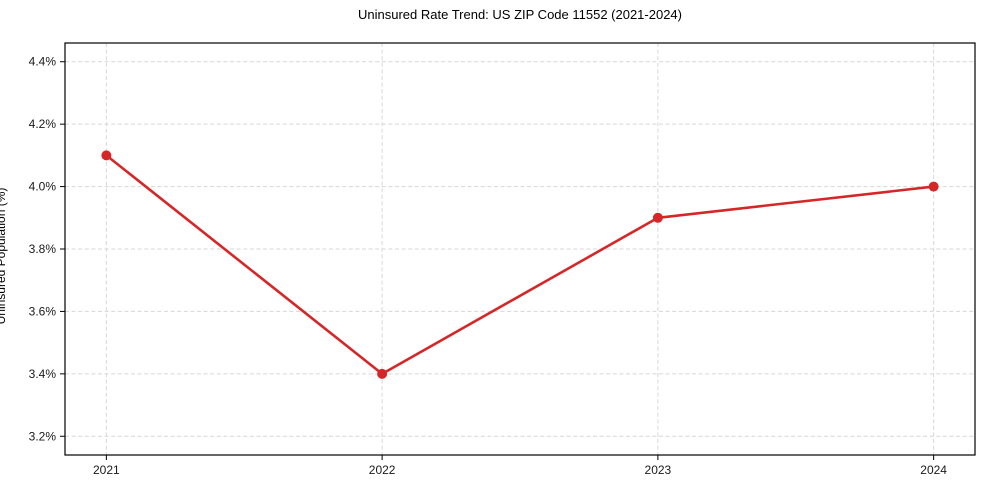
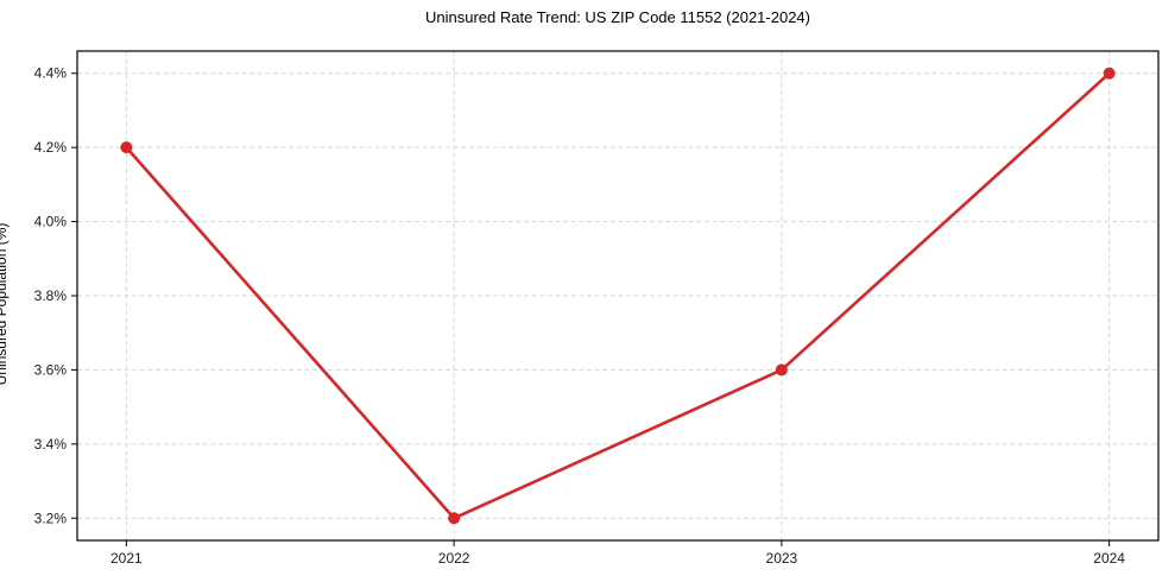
2021: 4.1% -> 4.2%
2022: 3.4% -> 3.2%
2023: 3.9% -> 3.6%
2024: 4.0% -> 4.4%
